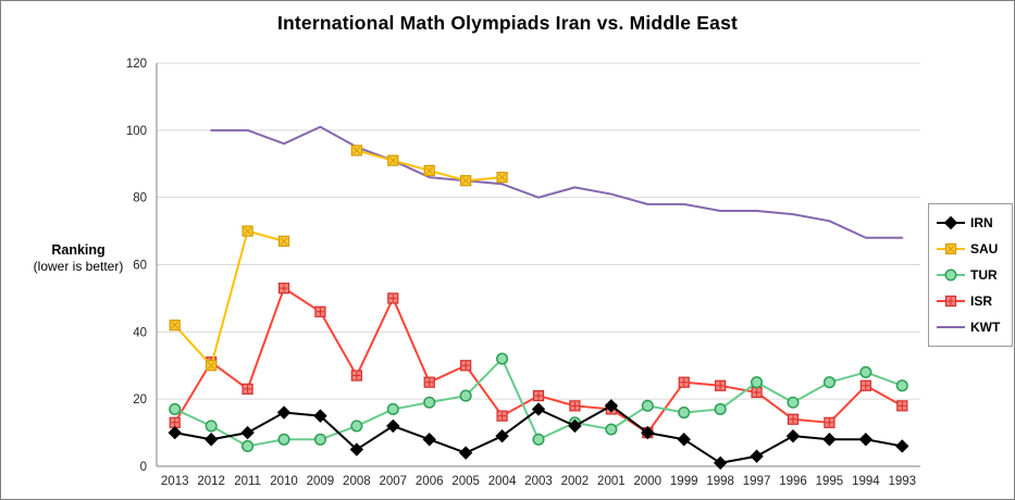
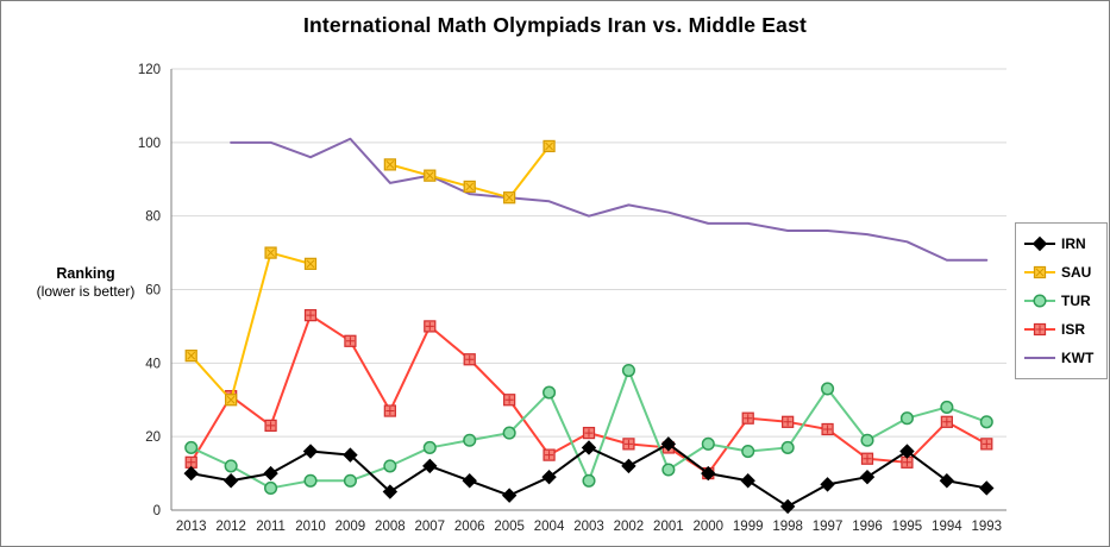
KWT/2008: 95 -> 89
ISR/2006: 25 -> 41
SAU/2004: 86 -> 99
TUR/2002: 13 -> 38
IRN/1997: 3 -> 7
TUR/1997: 25 -> 33
IRN/1995: 8 -> 16
